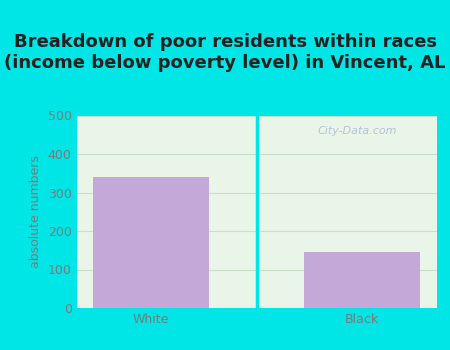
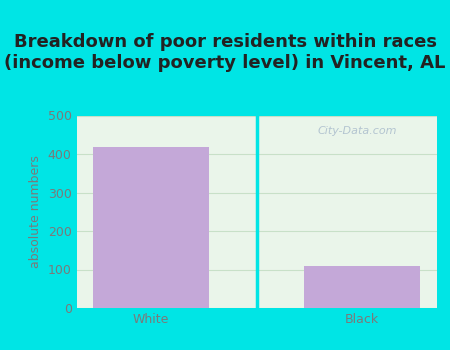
White: 340 -> 417
Black: 145 -> 109
